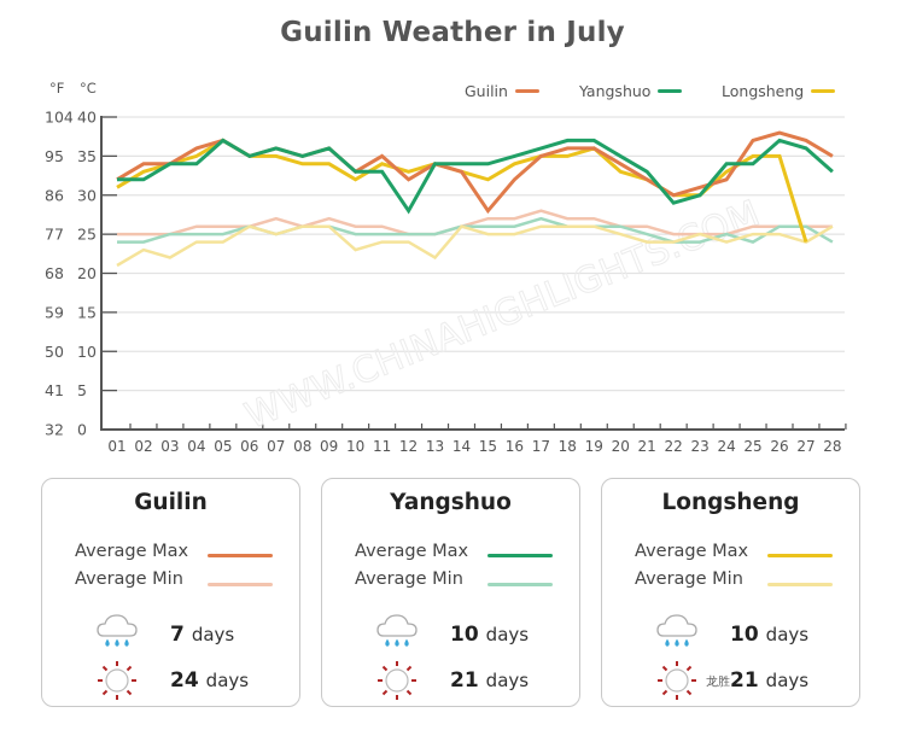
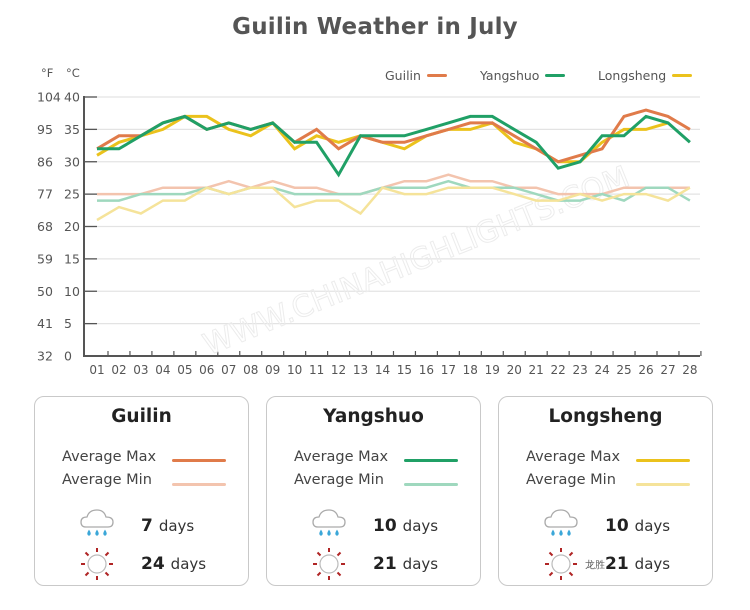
Yangshuo Average Max/04: 34 -> 36
Longsheng Average Max/06: 35 -> 37
Longsheng Average Max/09: 34 -> 36
Guilin Average Max/15: 28 -> 33
Guilin Average Max/16: 32 -> 34
Longsheng Average Max/27: 24 -> 36
